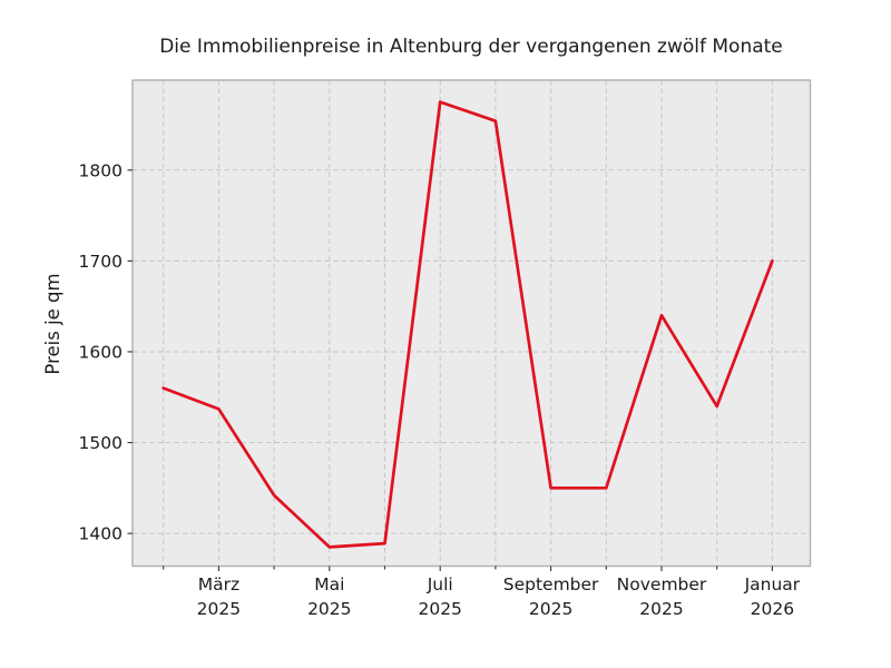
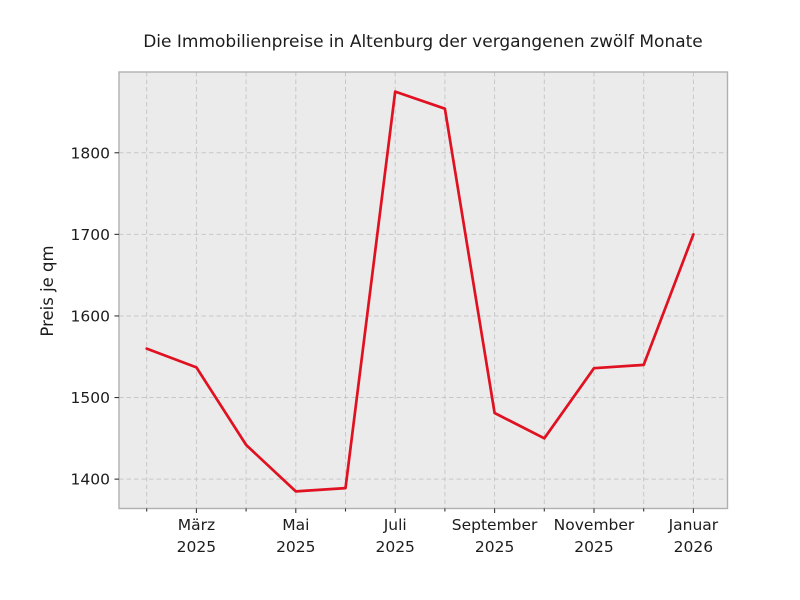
September 2025: 1450 -> 1480
November 2025: 1640 -> 1540
